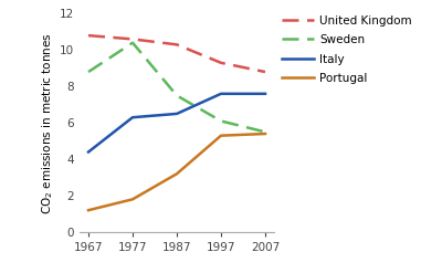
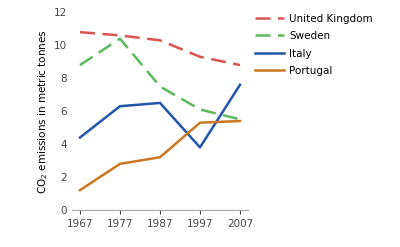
Portugal/1977: 1.8 -> 2.8
Italy/1997: 7.6 -> 3.8
